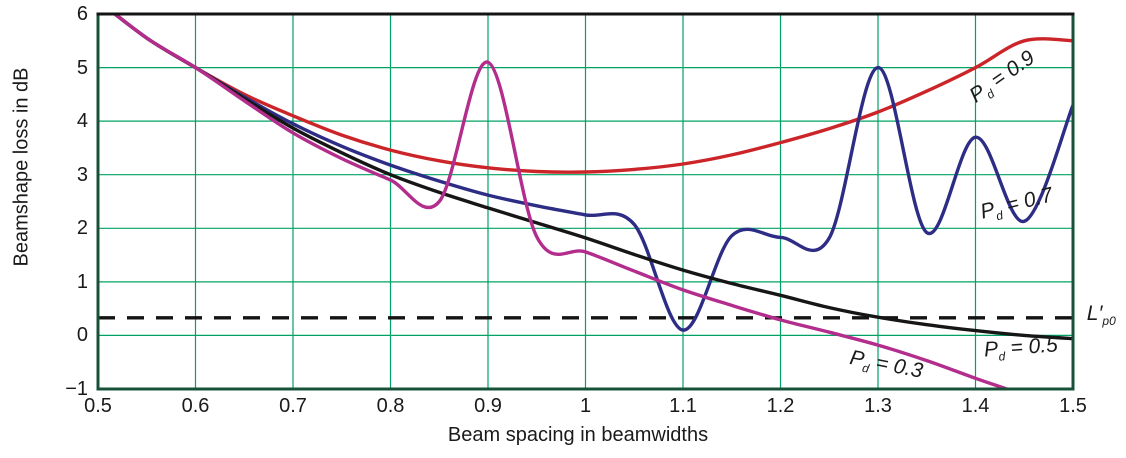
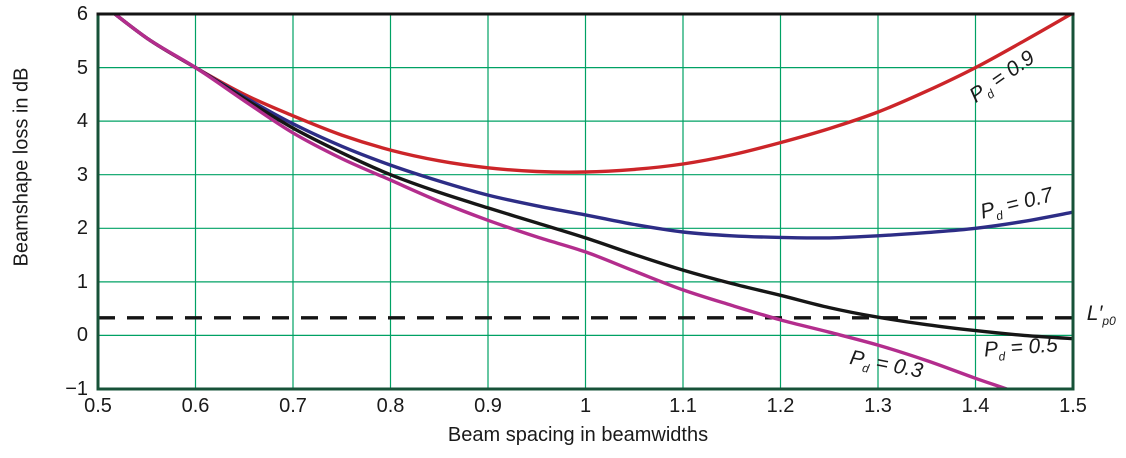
Pd = 0.3/0.9: 5.1 -> 2.1
Pd = 0.7/1.1: 0.1 -> 1.9
Pd = 0.7/1.3: 5.0 -> 1.9
Pd = 0.7/1.4: 3.7 -> 2.0
Pd = 0.9/1.5: 5.5 -> 6.0
Pd = 0.7/1.5: 4.3 -> 2.3
